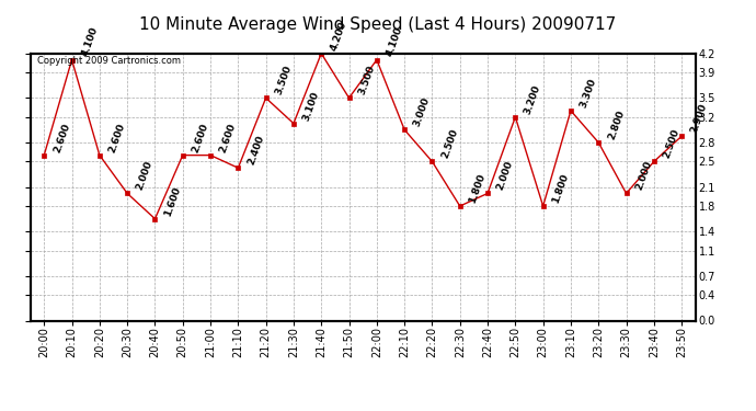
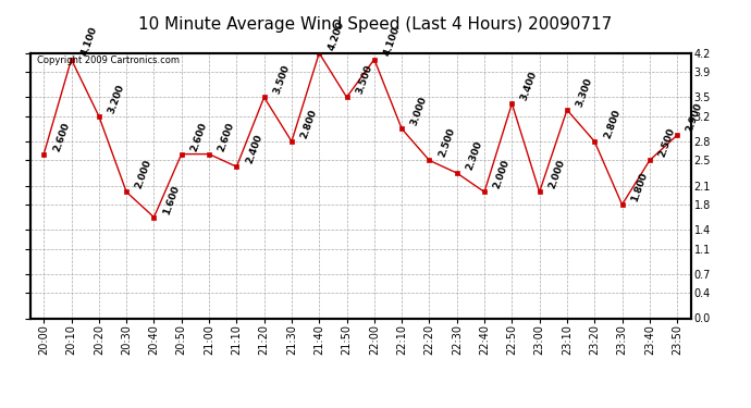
20:20: 2.600 -> 3.200
21:30: 3.100 -> 2.800
22:30: 1.800 -> 2.300
22:50: 3.200 -> 3.400
23:00: 1.800 -> 2.000
23:30: 2.000 -> 1.800
